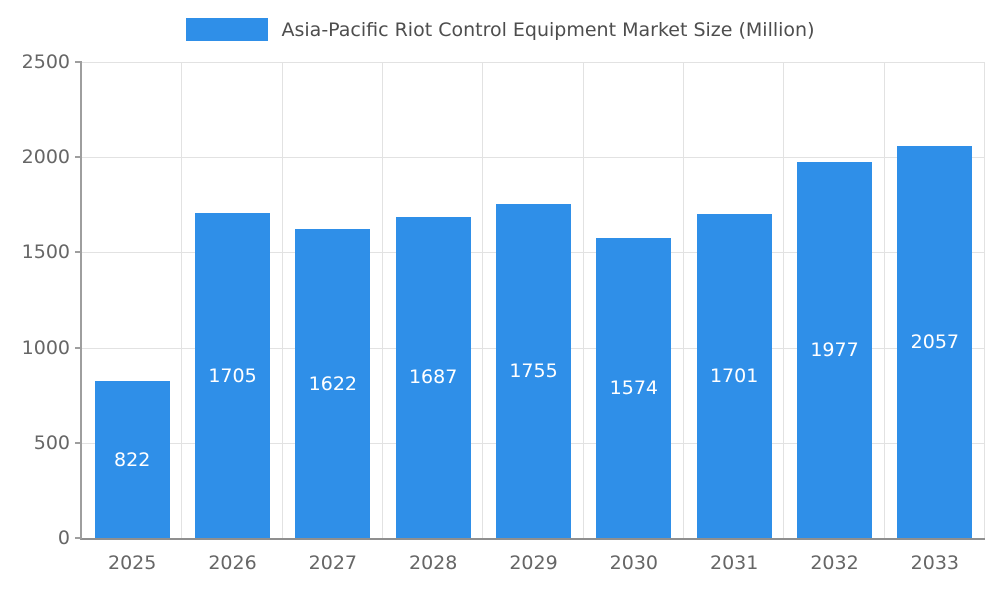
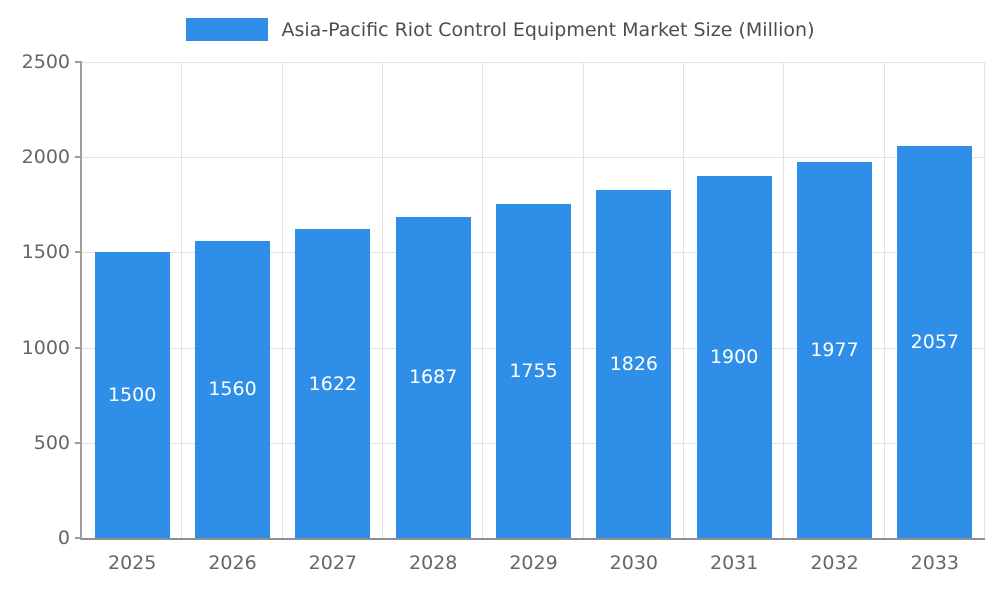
2025: 822 -> 1500
2026: 1705 -> 1560
2030: 1574 -> 1826
2031: 1701 -> 1900
